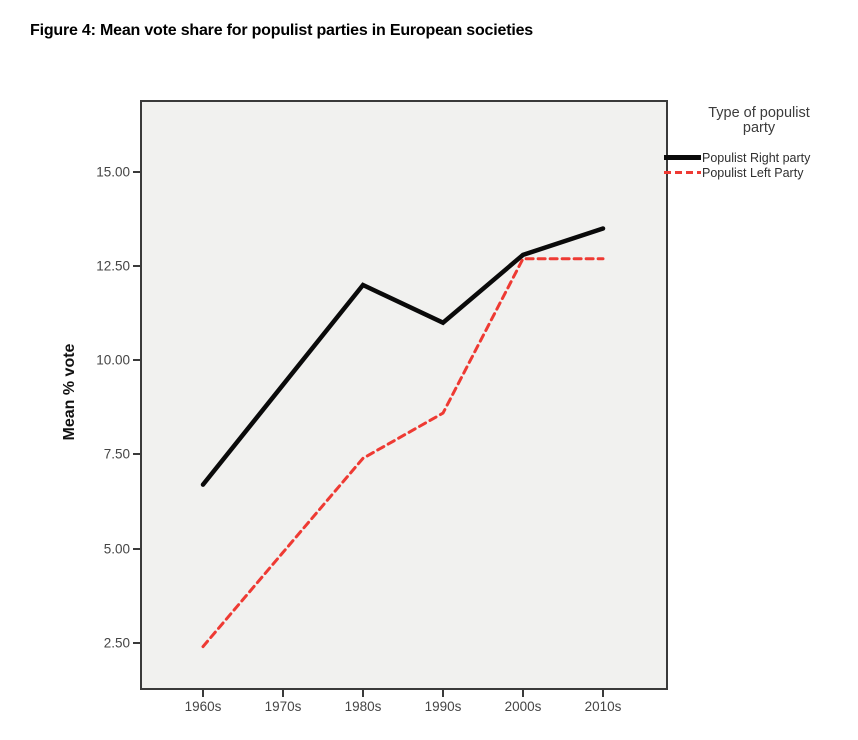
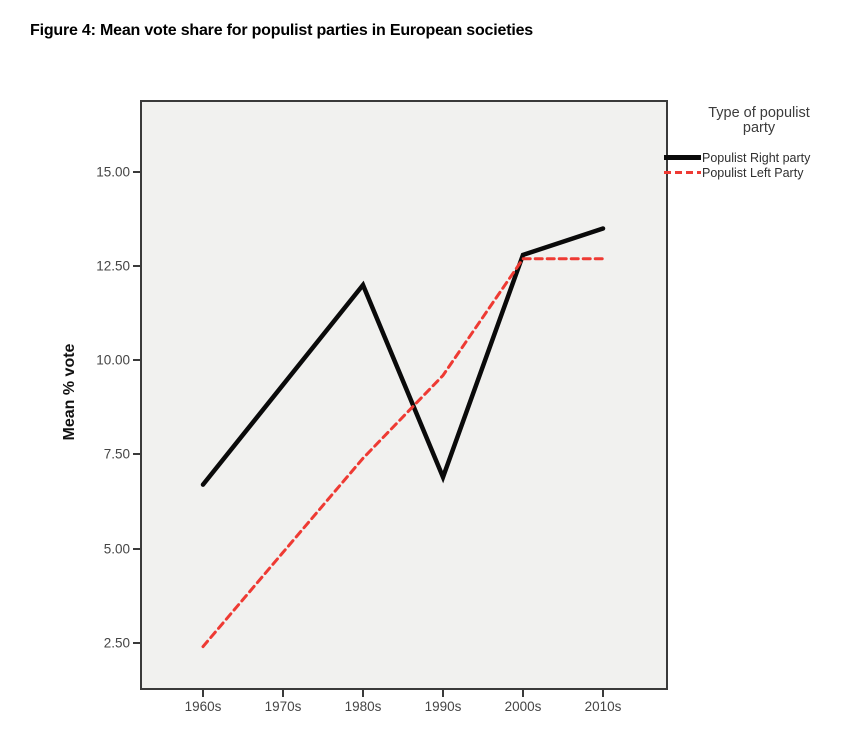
Populist Right party/1990s: 11.0 -> 6.9
Populist Left Party/1990s: 8.6 -> 9.6
